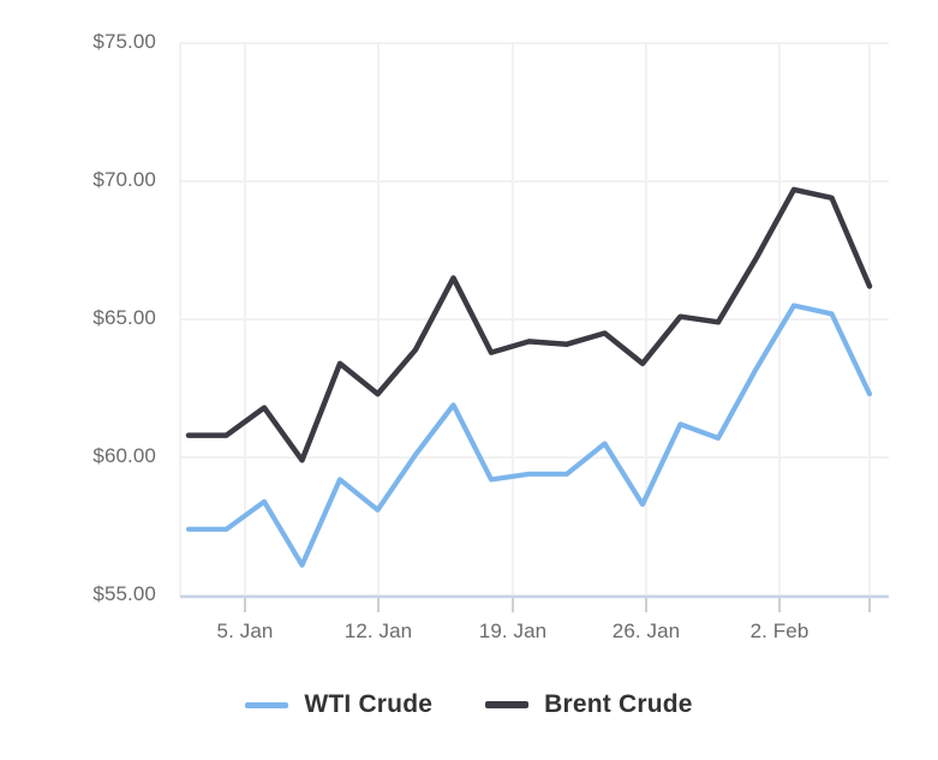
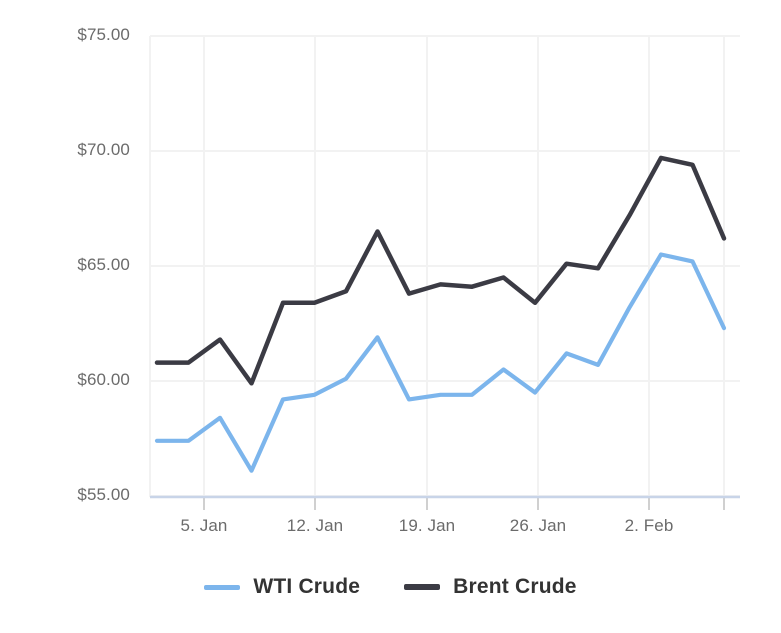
WTI Crude/12. Jan: $58.1 -> $59.4
Brent Crude/12. Jan: $62.3 -> $63.4
WTI Crude/26. Jan: $58.3 -> $59.5
